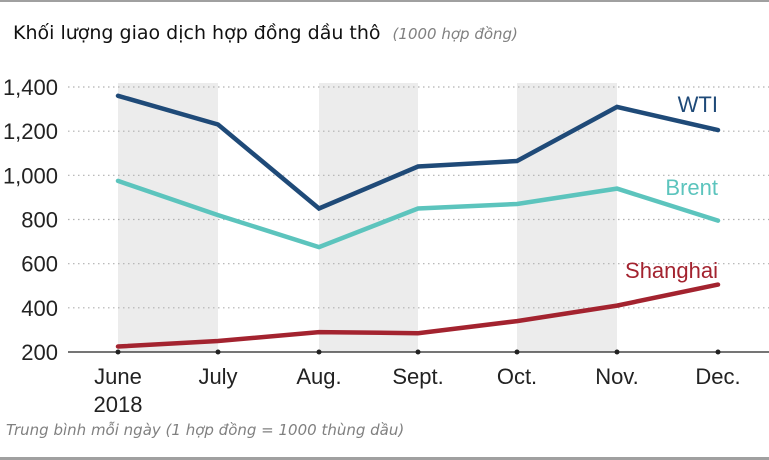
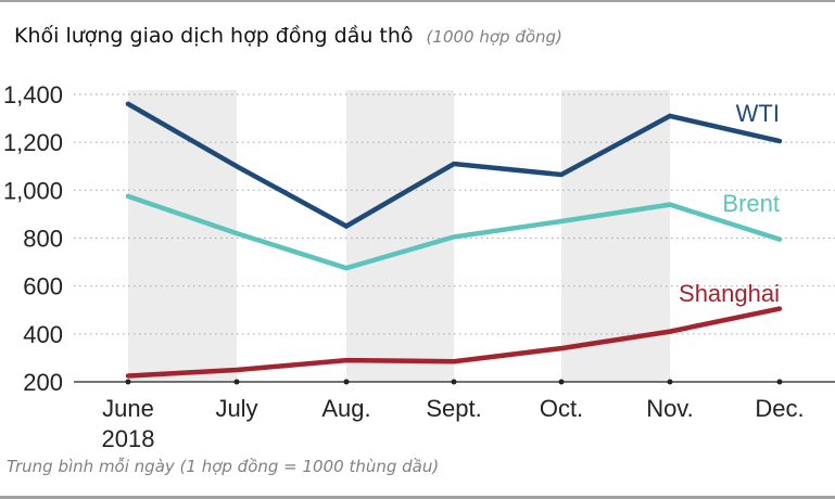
WTI/July: 1230 -> 1100
WTI/Sept.: 1040 -> 1110
Brent/Sept.: 850 -> 800
